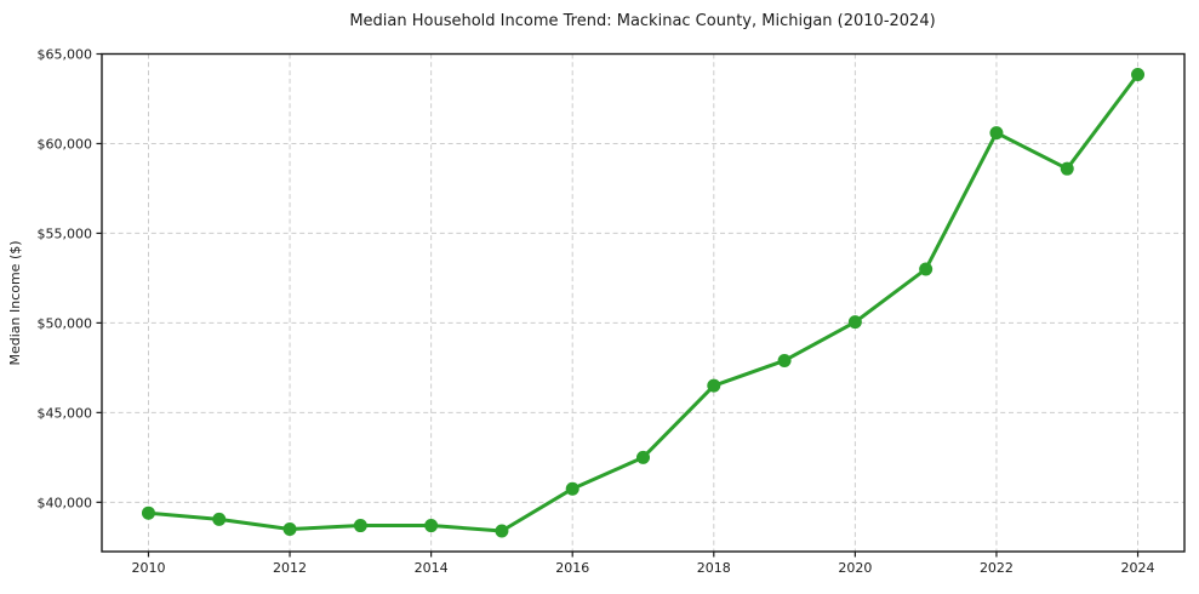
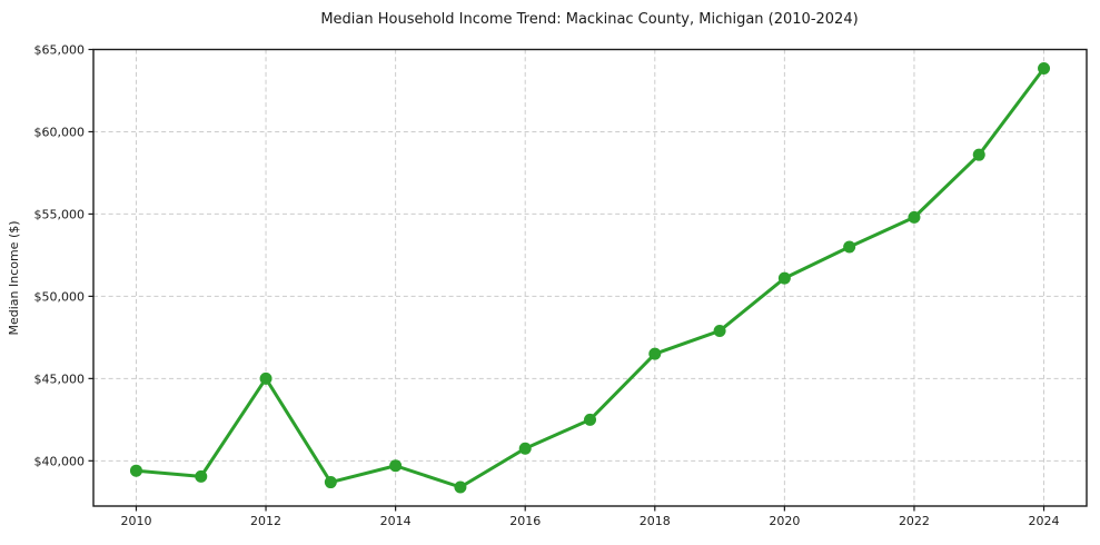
2012: $38500 -> $45000
2014: $38700 -> $39700
2020: $50000 -> $51100
2022: $60600 -> $54800
